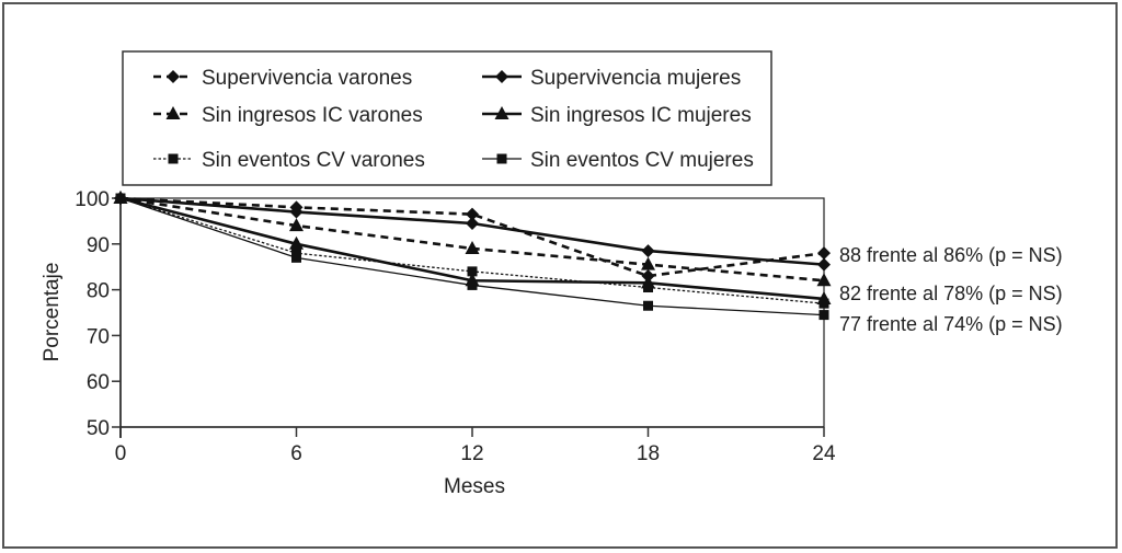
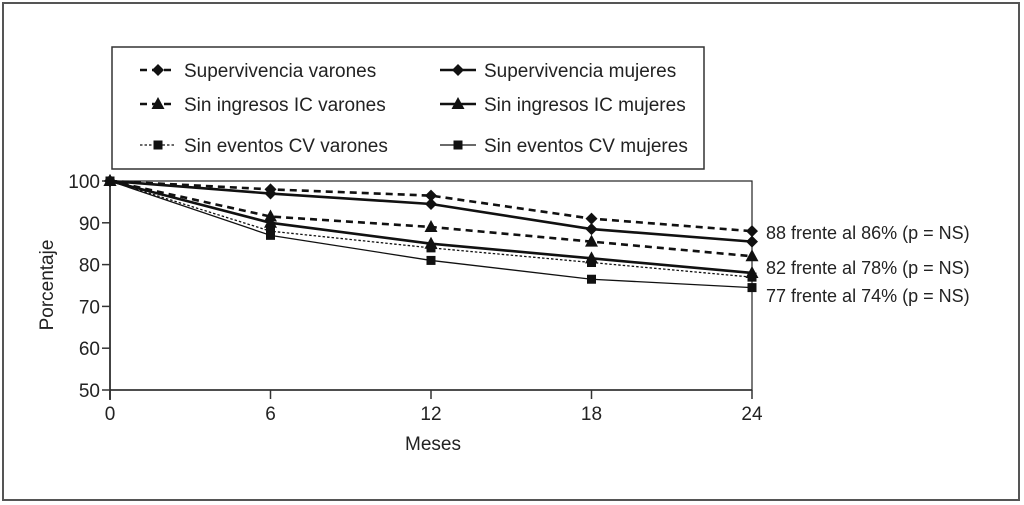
Sin ingresos IC varones/6: 94 -> 92
Sin ingresos IC mujeres/12: 82 -> 85
Supervivencia varones/18: 83 -> 91
